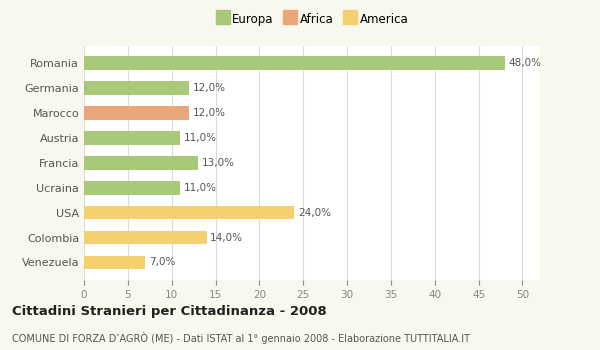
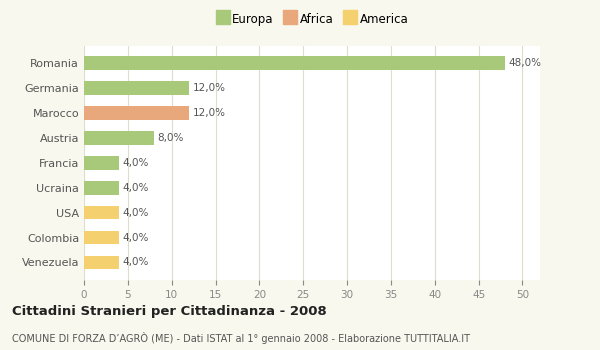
Austria: 11,0% -> 8,0%
Francia: 13,0% -> 4,0%
Ucraina: 11,0% -> 4,0%
USA: 24,0% -> 4,0%
Colombia: 14,0% -> 4,0%
Venezuela: 7,0% -> 4,0%
